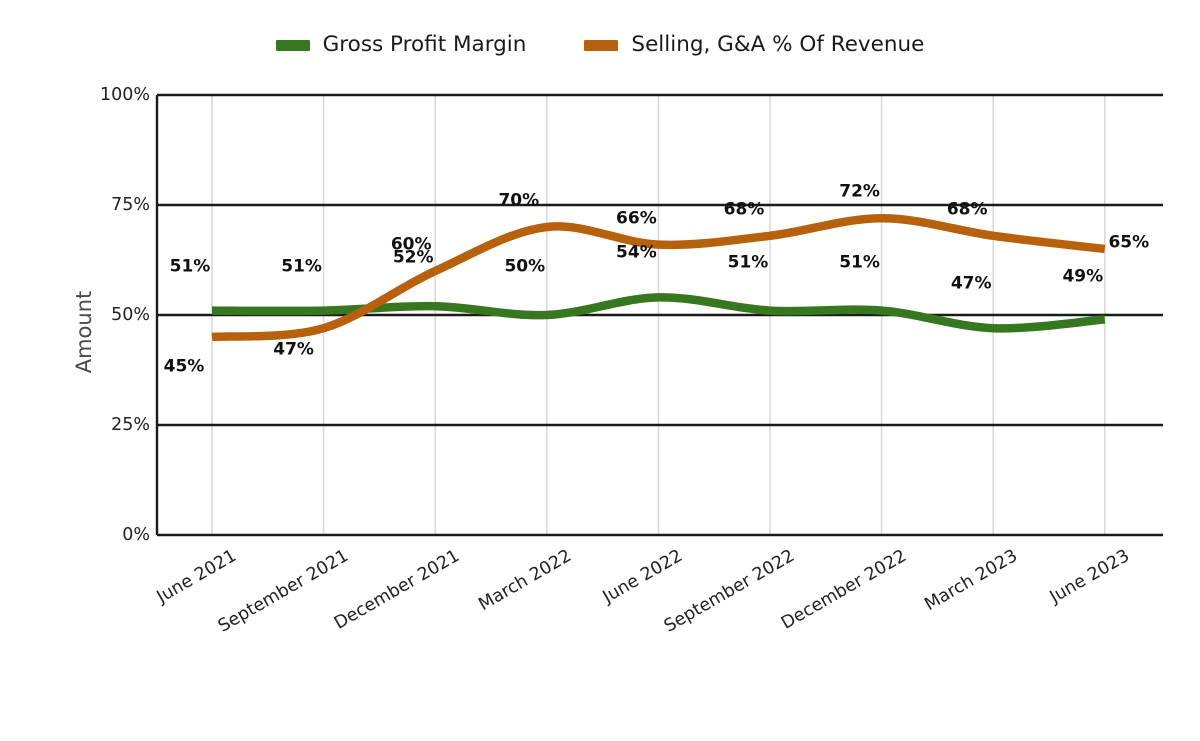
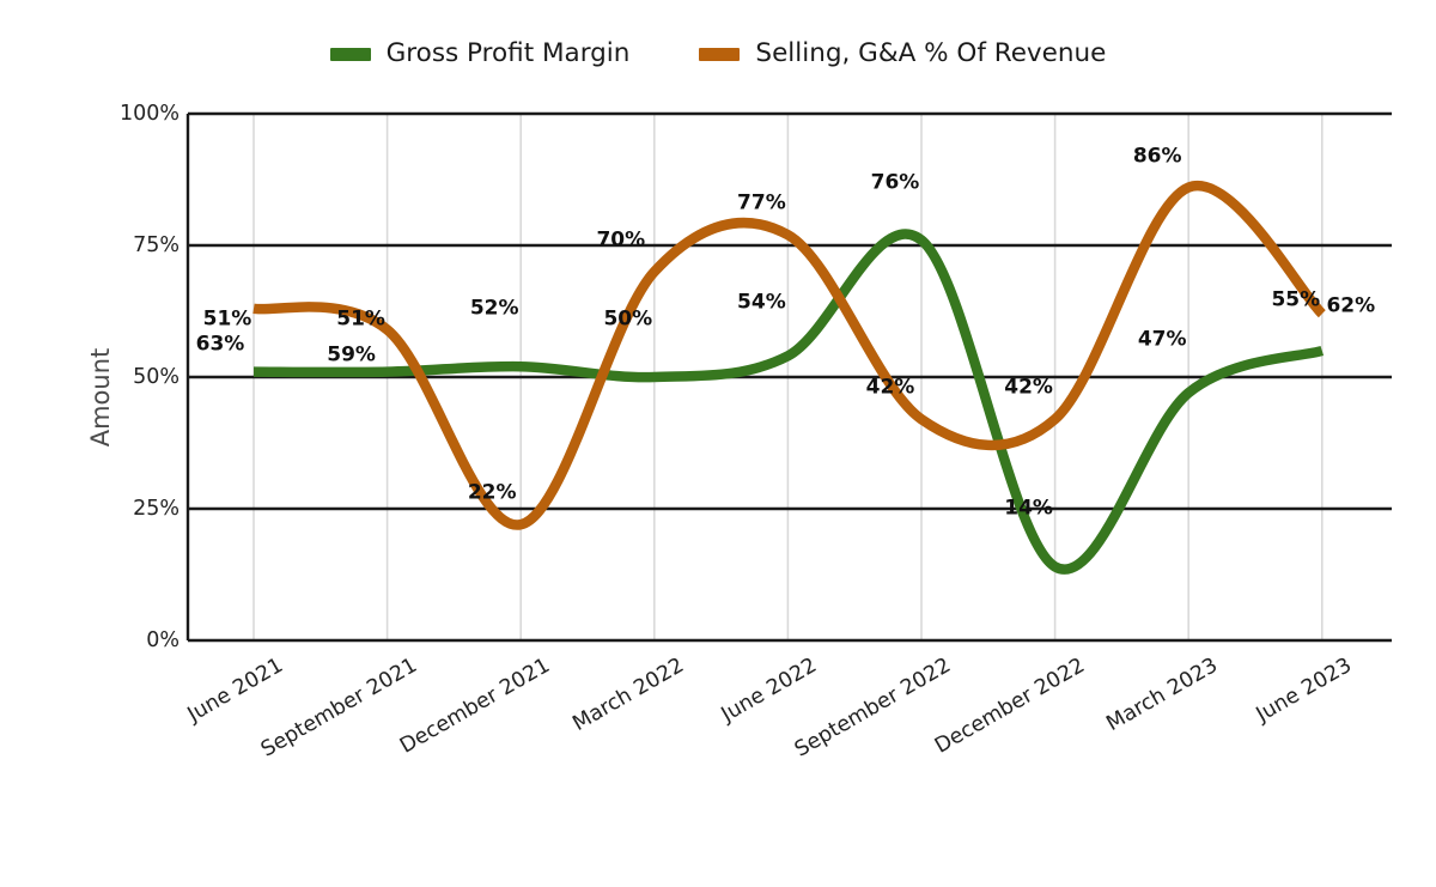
Selling, G&A % Of Revenue/June 2021: 45% -> 63%
Selling, G&A % Of Revenue/September 2021: 47% -> 59%
Selling, G&A % Of Revenue/December 2021: 60% -> 22%
Selling, G&A % Of Revenue/June 2022: 66% -> 77%
Gross Profit Margin/September 2022: 51% -> 76%
Selling, G&A % Of Revenue/September 2022: 68% -> 42%
Gross Profit Margin/December 2022: 51% -> 14%
Selling, G&A % Of Revenue/December 2022: 72% -> 42%
Selling, G&A % Of Revenue/March 2023: 68% -> 86%
Gross Profit Margin/June 2023: 49% -> 55%
Selling, G&A % Of Revenue/June 2023: 65% -> 62%
